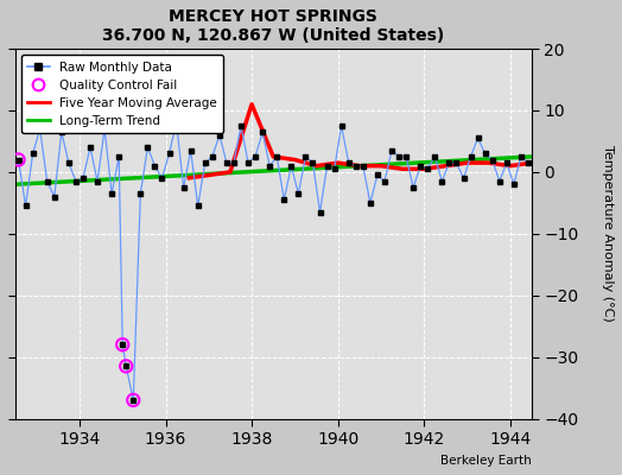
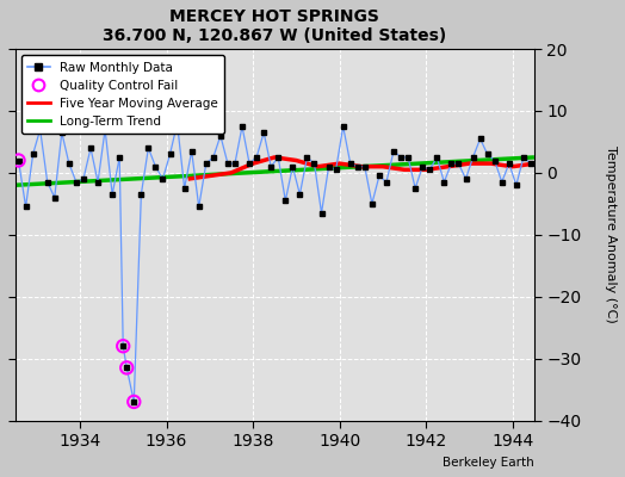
Five Year Moving Average/1938: 11.0 -> 1.5
